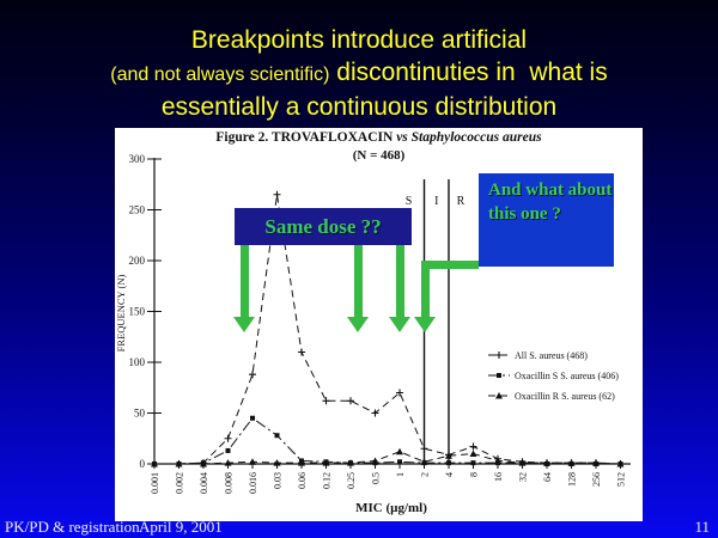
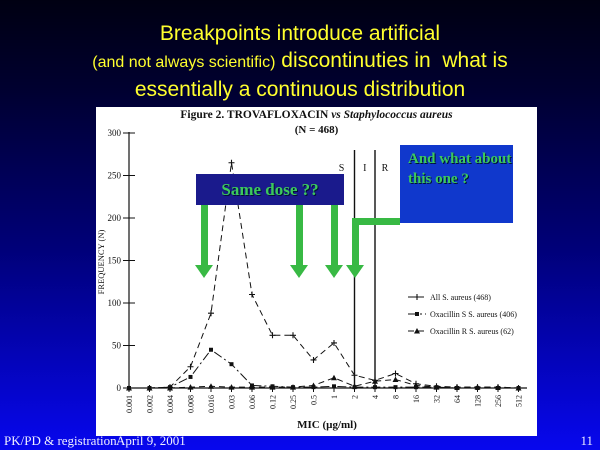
All S. aureus (468)/0.5: 50 -> 30
All S. aureus (468)/1: 70 -> 50
